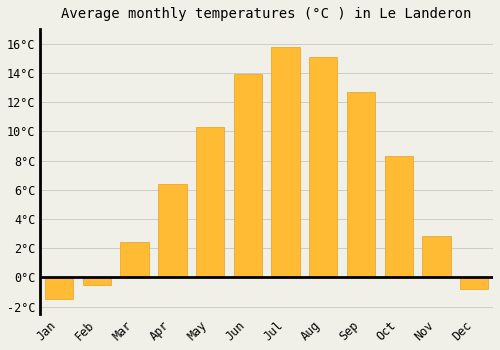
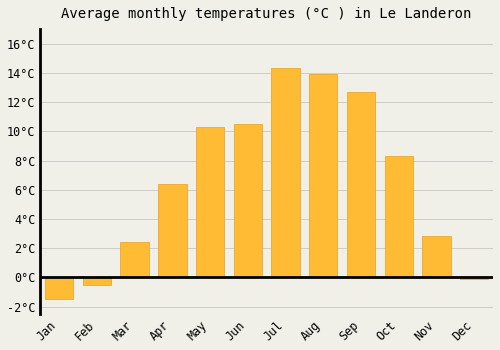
Jun: 13.9°C -> 10.5°C
Jul: 15.8°C -> 14.3°C
Aug: 15.1°C -> 13.9°C
Dec: -0.8°C -> -0.1°C
